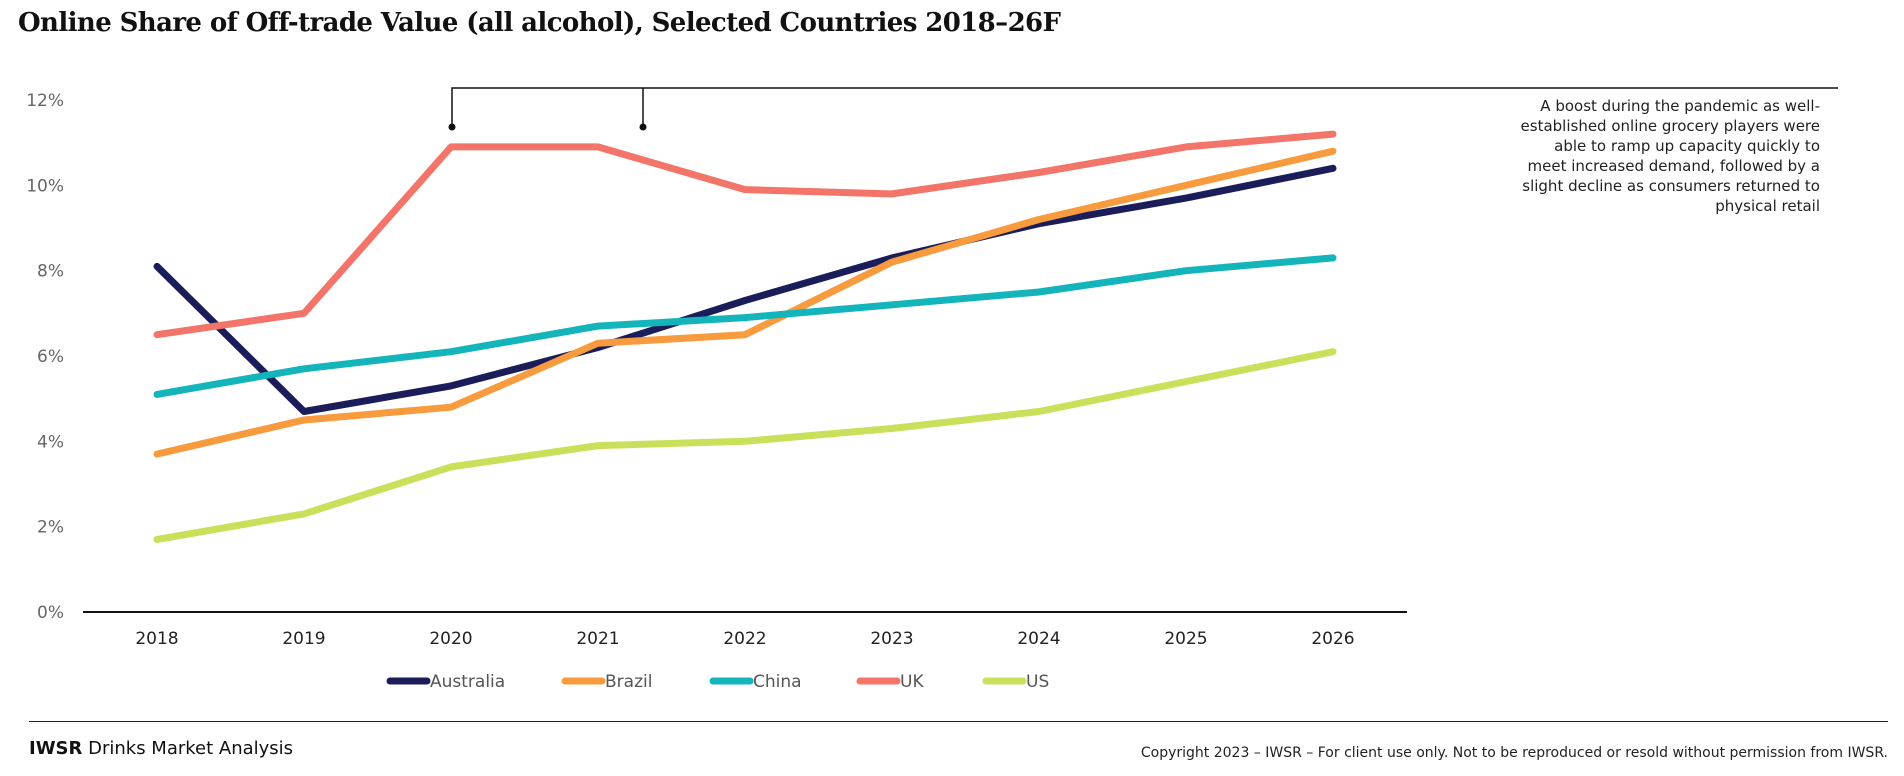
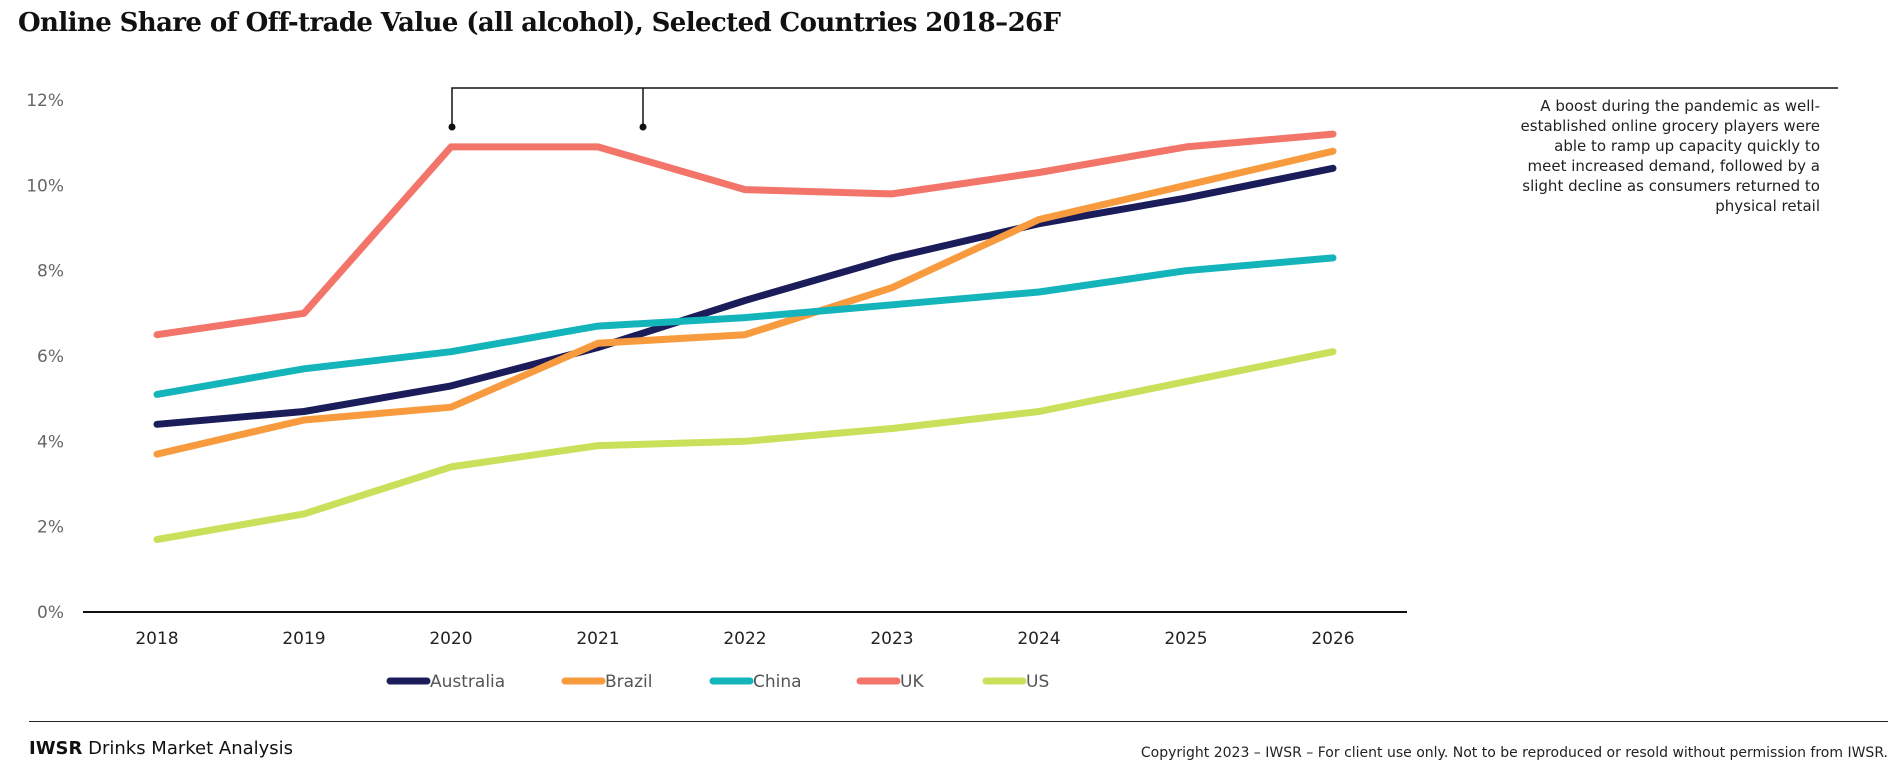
Australia/2018: 8.1% -> 4.4%
Brazil/2023: 8.2% -> 7.6%
